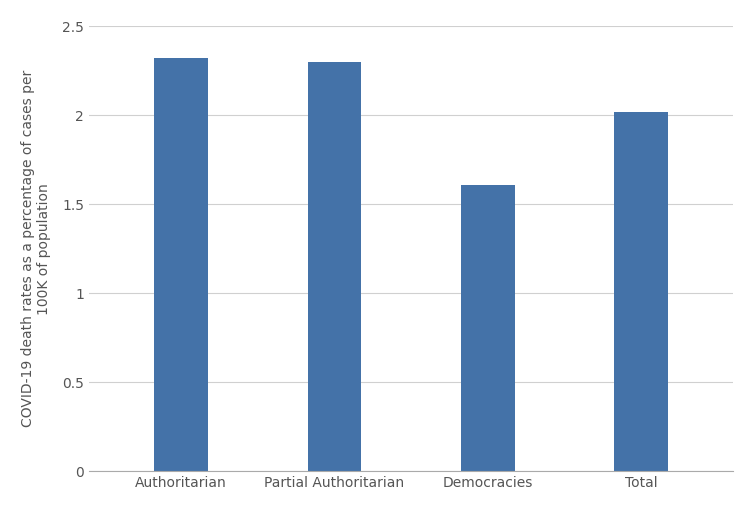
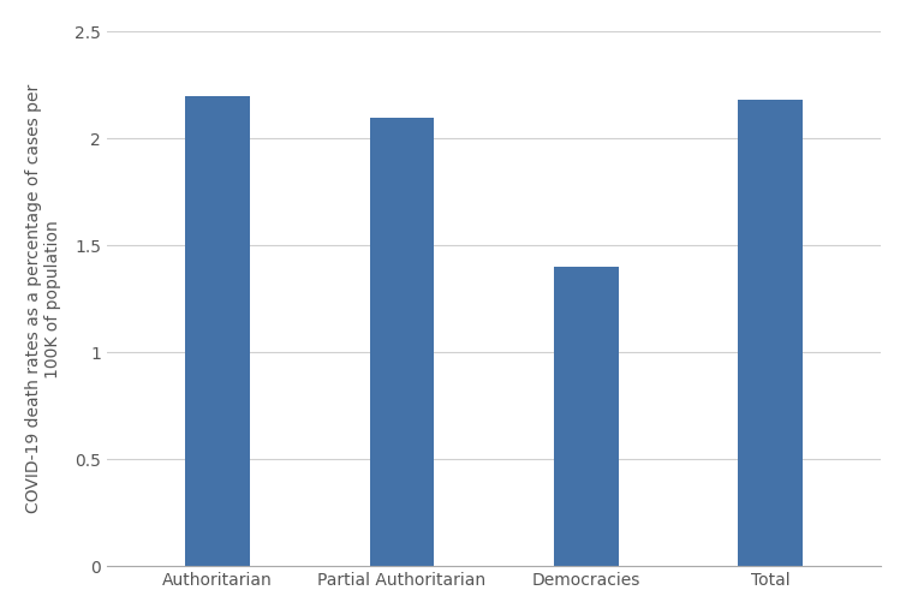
Authoritarian: 2.32 -> 2.20
Partial Authoritarian: 2.30 -> 2.10
Democracies: 1.61 -> 1.40
Total: 2.02 -> 2.18
